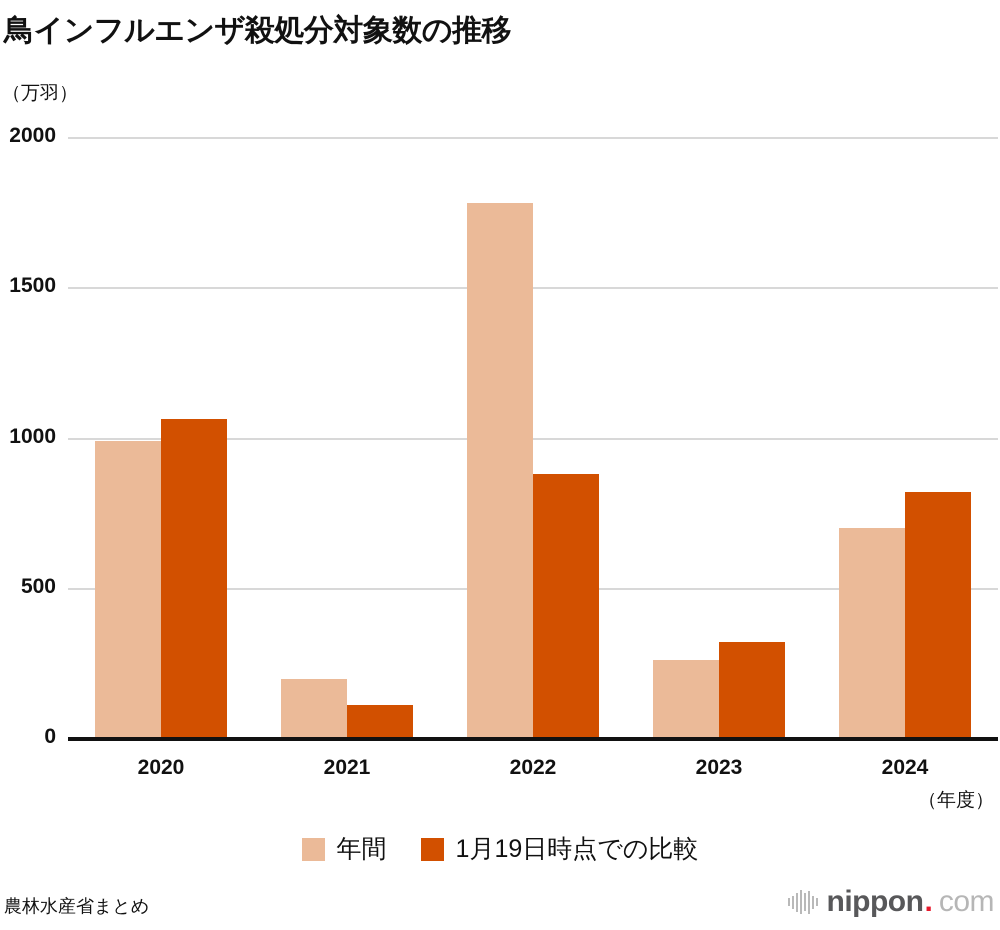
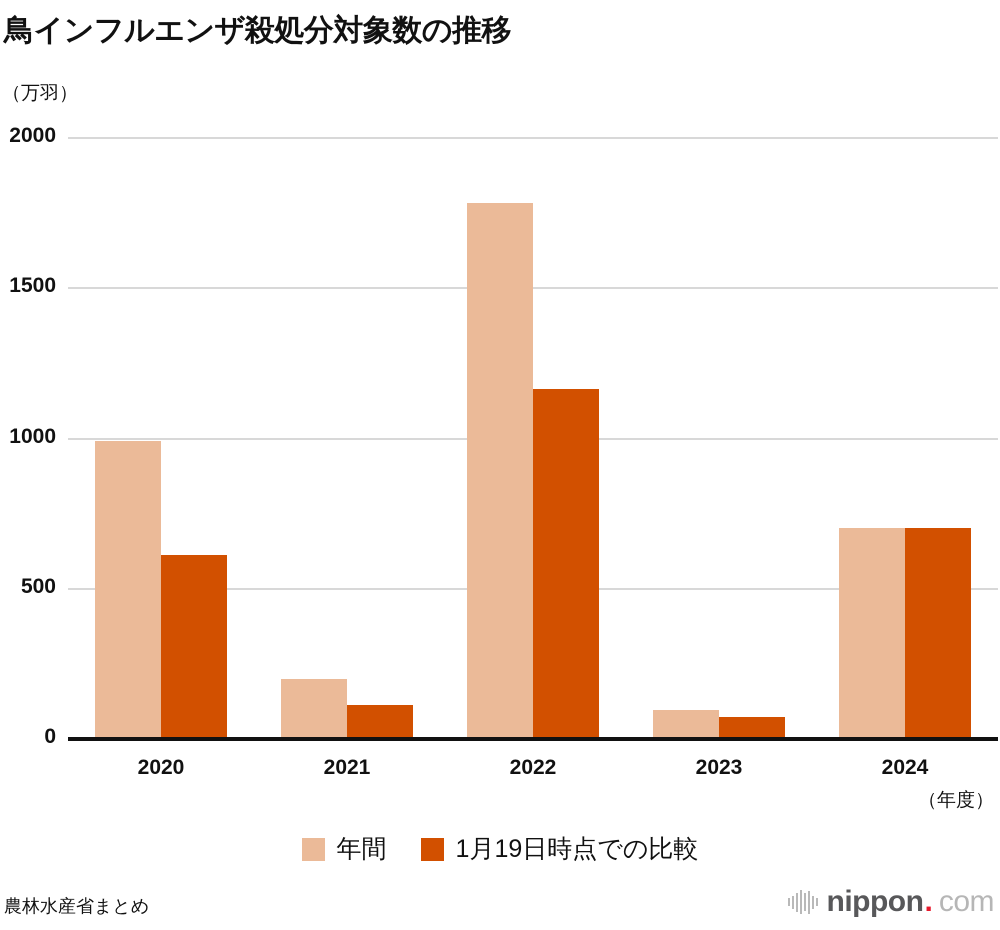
1月19日時点での比較/2020: 1060 -> 610
1月19日時点での比較/2022: 880 -> 1160
年間/2023: 260 -> 90
1月19日時点での比較/2023: 320 -> 70
1月19日時点での比較/2024: 820 -> 700
